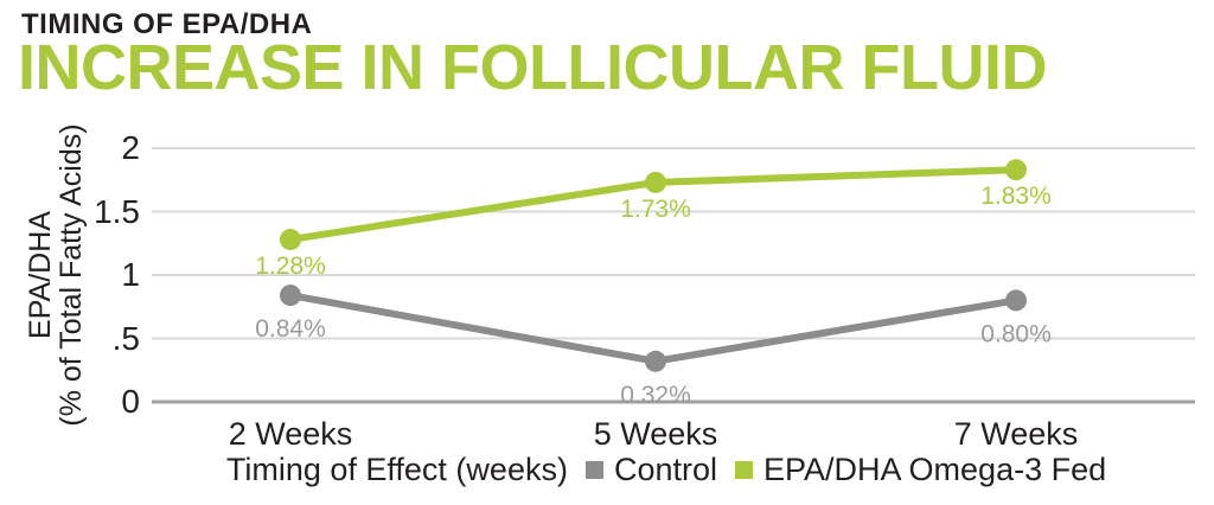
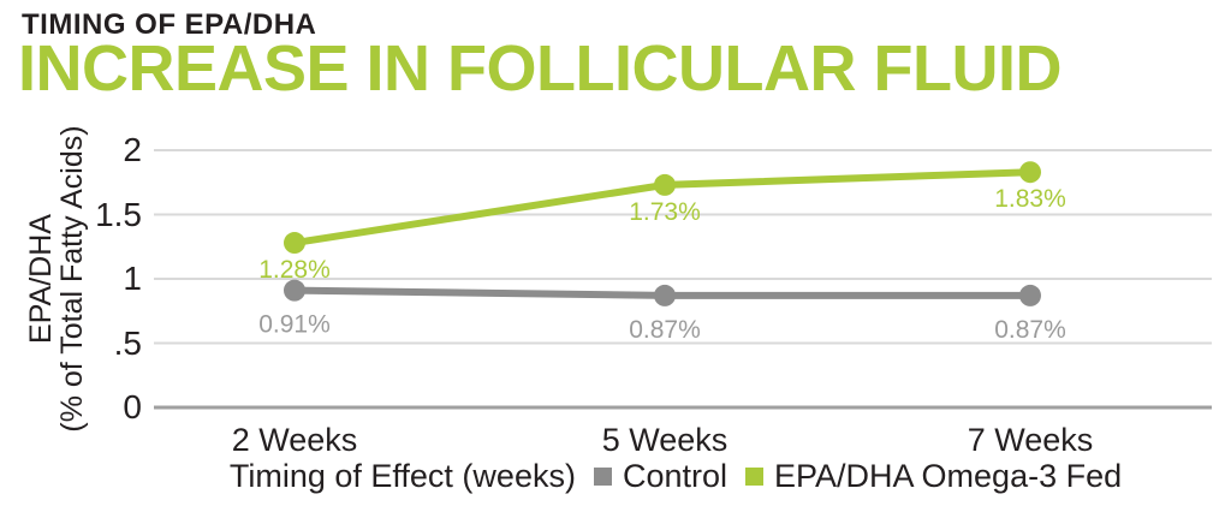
Control/2 Weeks: 0.84% -> 0.91%
Control/5 Weeks: 0.32% -> 0.87%
Control/7 Weeks: 0.80% -> 0.87%
